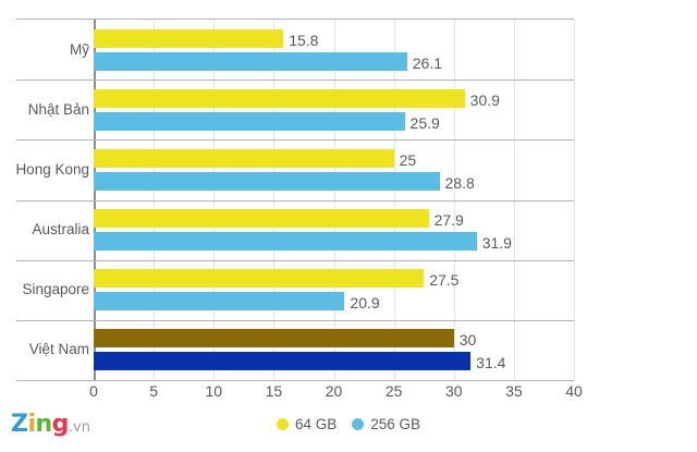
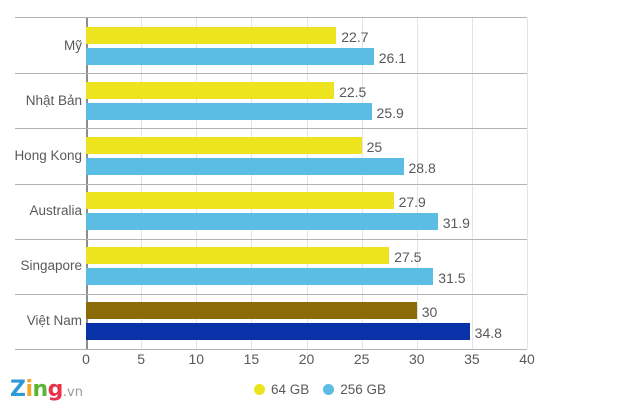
64 GB/Mỹ: 15.8 -> 22.7
64 GB/Nhật Bản: 30.9 -> 22.5
256 GB/Singapore: 20.9 -> 31.5
256 GB/Việt Nam: 31.4 -> 34.8
